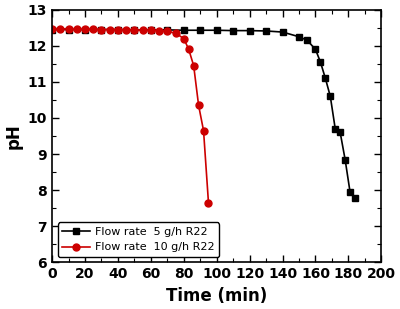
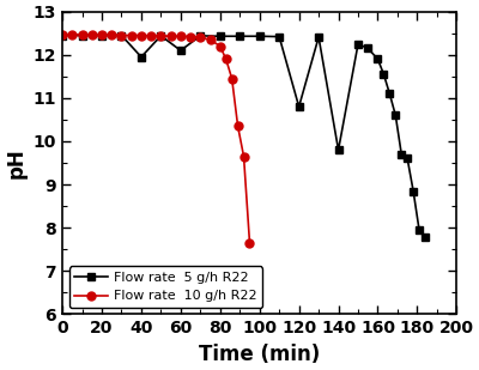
Flow rate 5 g/h R22/40: 12.45 -> 11.95
Flow rate 5 g/h R22/60: 12.44 -> 12.10
Flow rate 5 g/h R22/120: 12.42 -> 10.80
Flow rate 5 g/h R22/140: 12.38 -> 9.80
